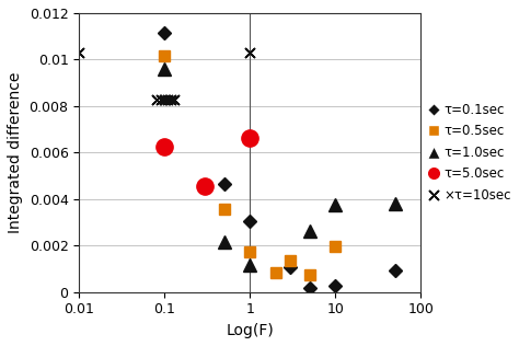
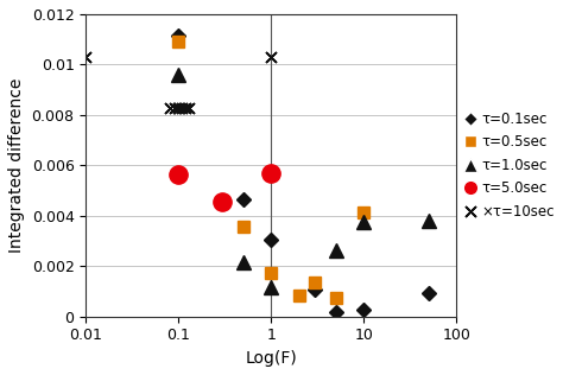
τ=0.5sec/0.1: 0.01015 -> 0.01090
τ=5.0sec/0.1: 0.00625 -> 0.00565
τ=5.0sec/1: 0.00665 -> 0.00570
τ=0.5sec/10: 0.00195 -> 0.00415
